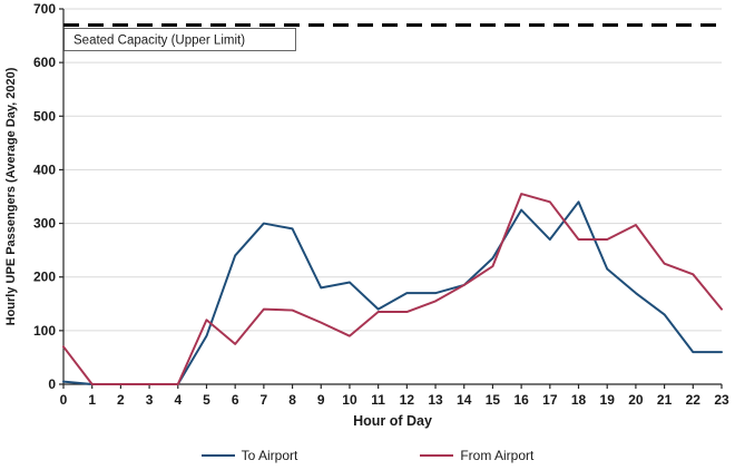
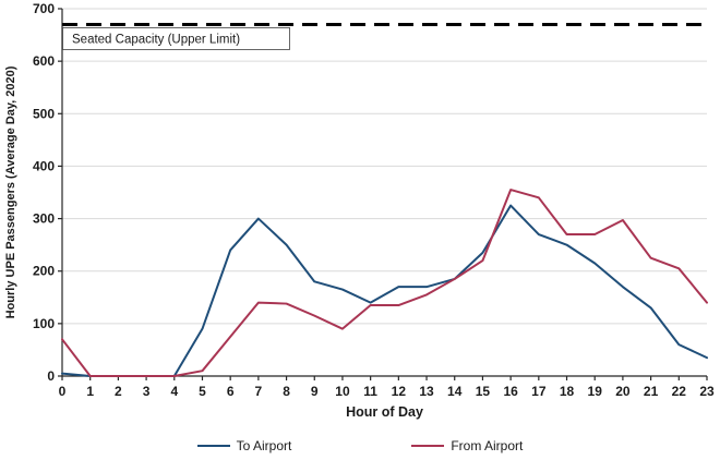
From Airport/5: 120 -> 10
To Airport/8: 290 -> 250
To Airport/10: 190 -> 160
To Airport/18: 340 -> 250
To Airport/23: 60 -> 40
